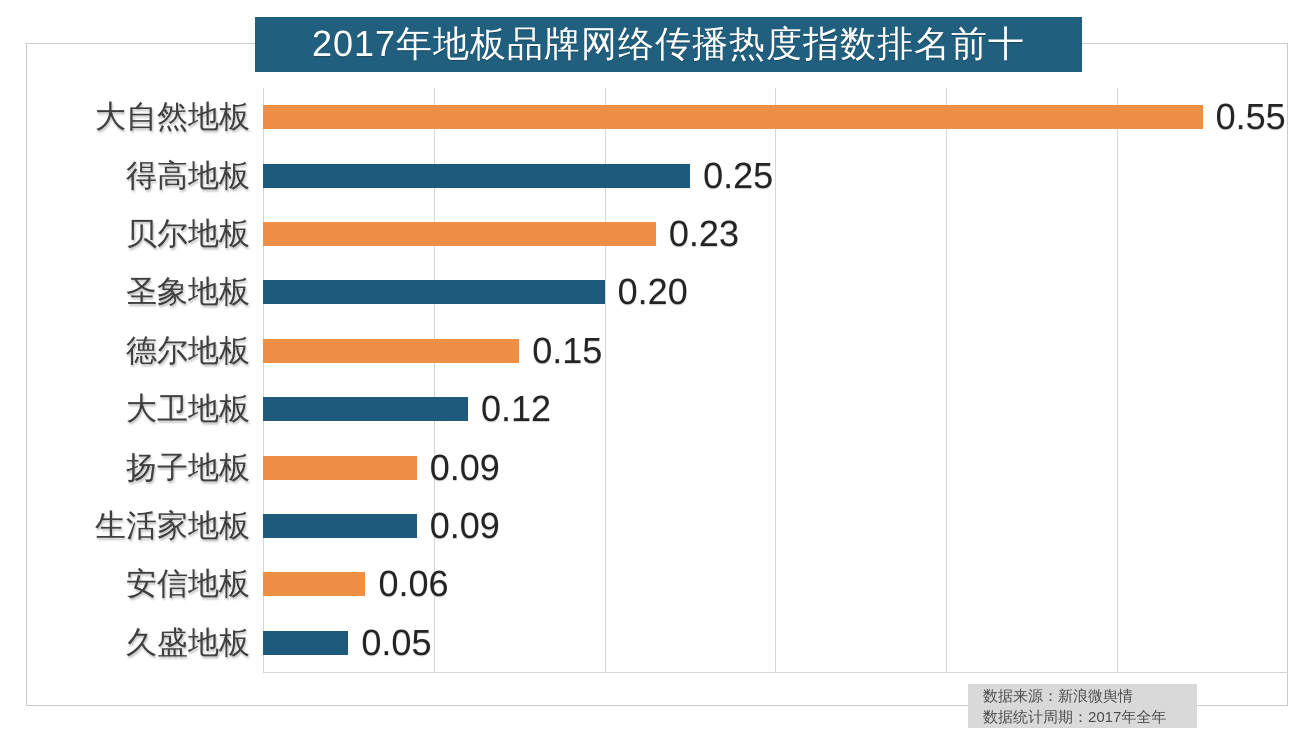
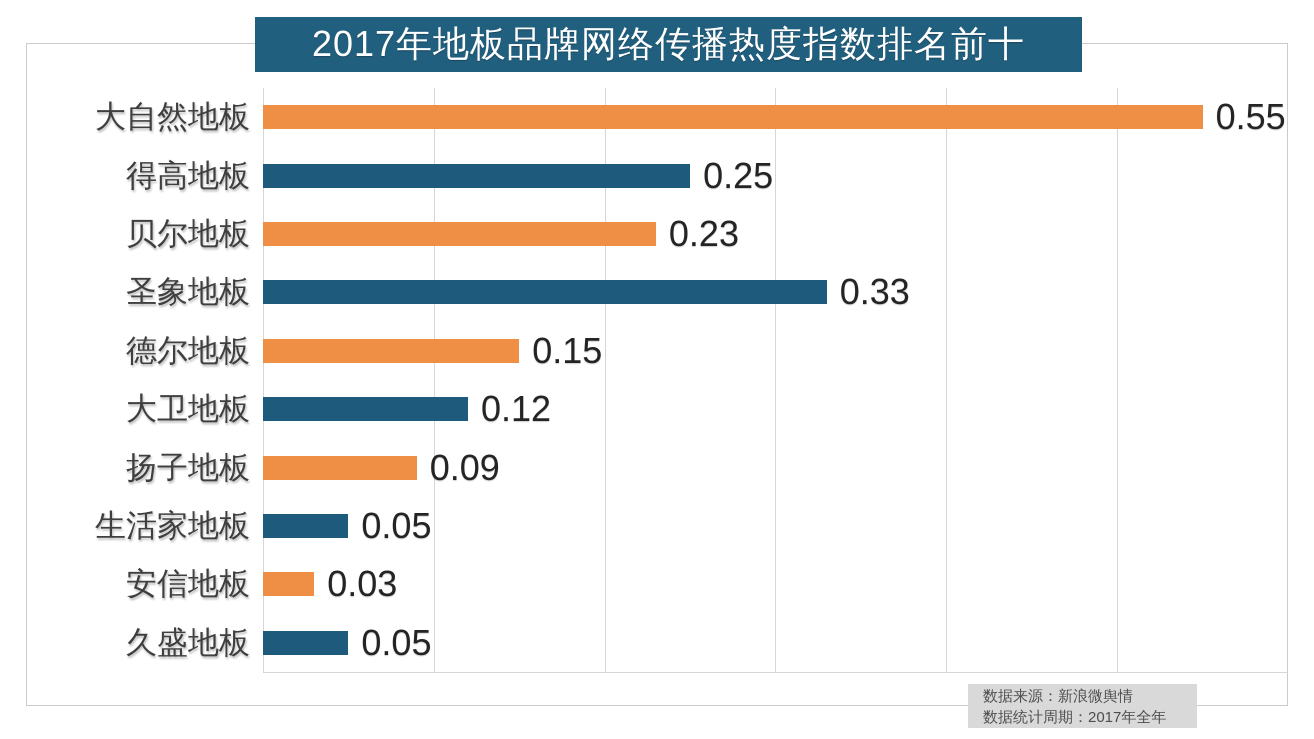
圣象地板: 0.20 -> 0.33
生活家地板: 0.09 -> 0.05
安信地板: 0.06 -> 0.03
